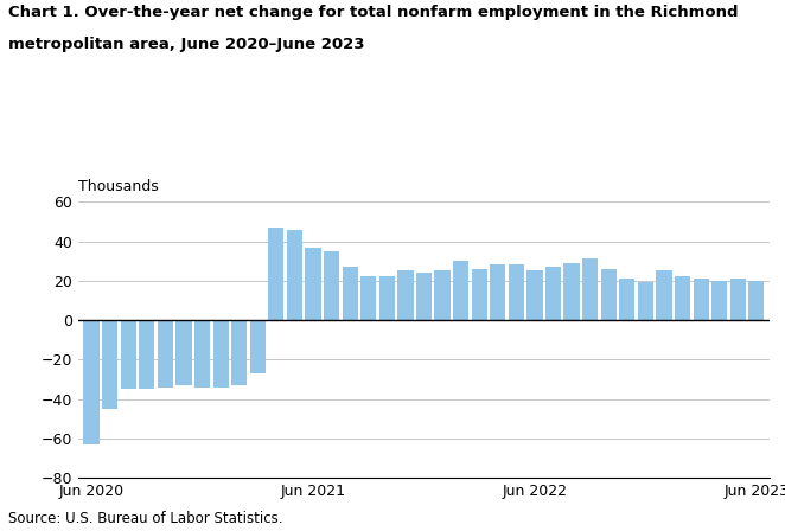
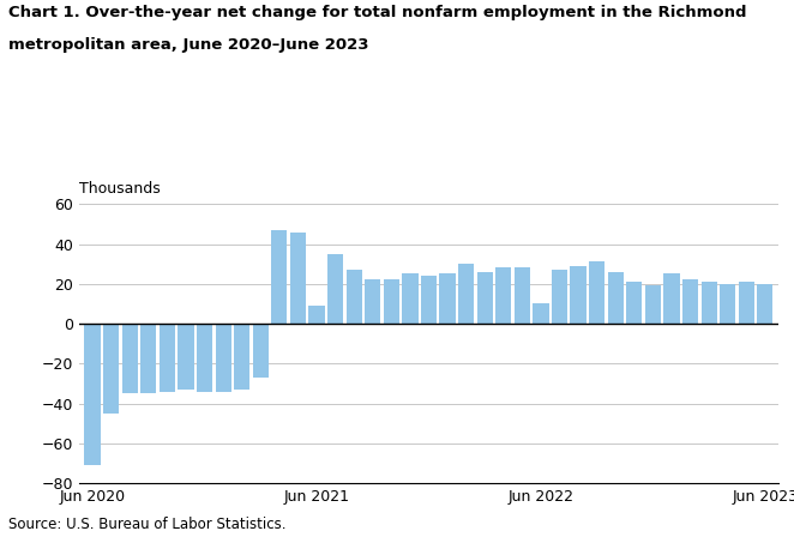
Jun 2020: -63 -> -71
Jun 2021: 37 -> 9
Jun 2022: 25 -> 10
